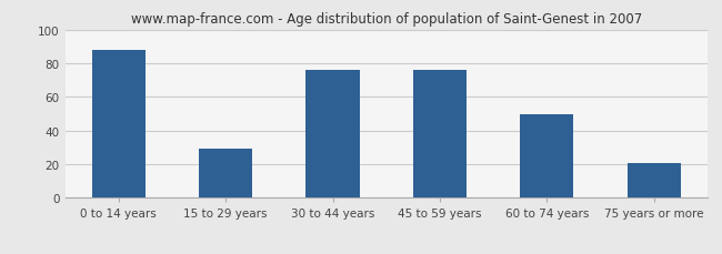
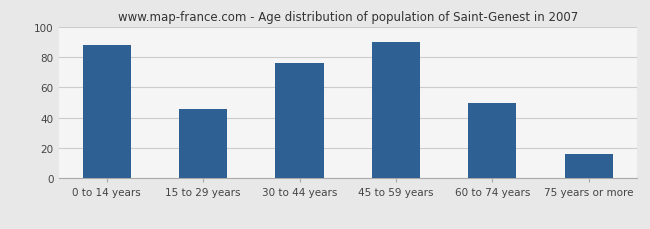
15 to 29 years: 29 -> 46
45 to 59 years: 76 -> 90
75 years or more: 21 -> 16
